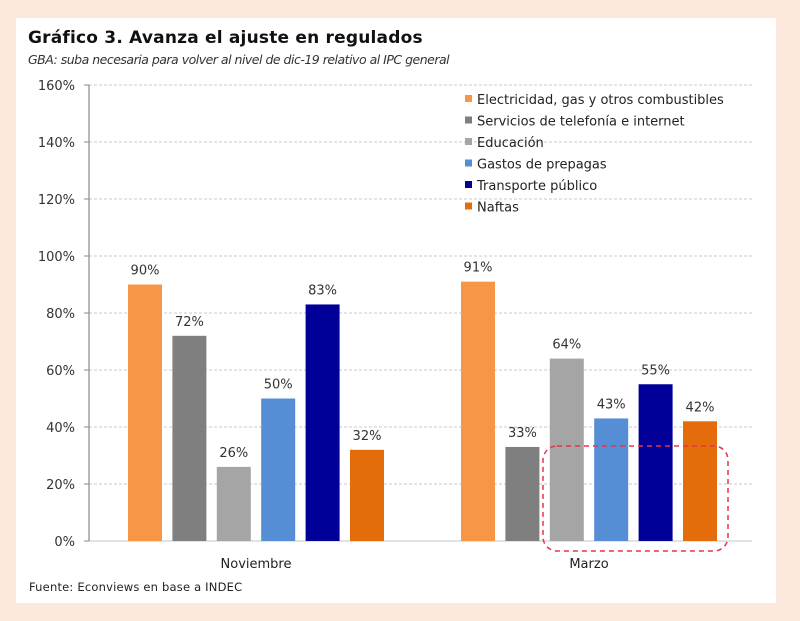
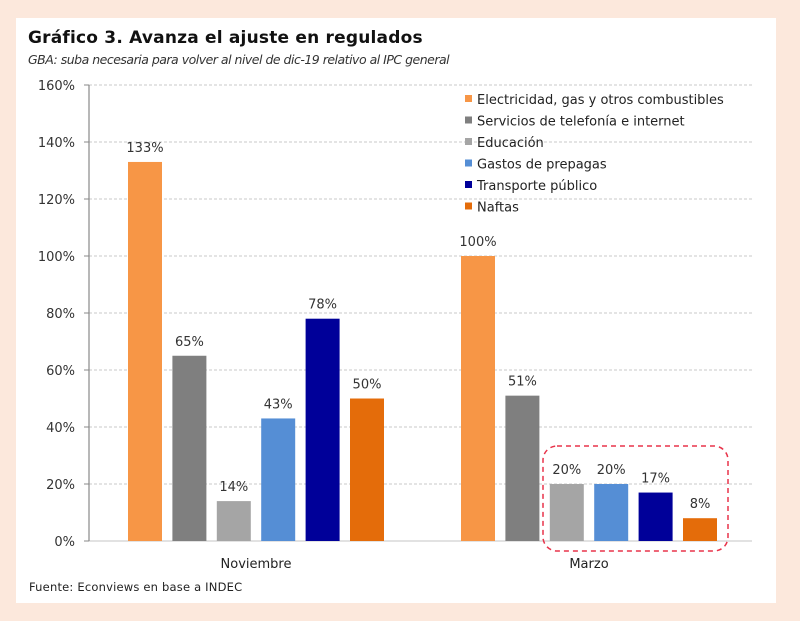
Electricidad, gas y otros combustibles/Noviembre: 90% -> 133%
Servicios de telefonía e internet/Noviembre: 72% -> 65%
Educación/Noviembre: 26% -> 14%
Gastos de prepagas/Noviembre: 50% -> 43%
Transporte público/Noviembre: 83% -> 78%
Naftas/Noviembre: 32% -> 50%
Electricidad, gas y otros combustibles/Marzo: 91% -> 100%
Servicios de telefonía e internet/Marzo: 33% -> 51%
Educación/Marzo: 64% -> 20%
Gastos de prepagas/Marzo: 43% -> 20%
Transporte público/Marzo: 55% -> 17%
Naftas/Marzo: 42% -> 8%
